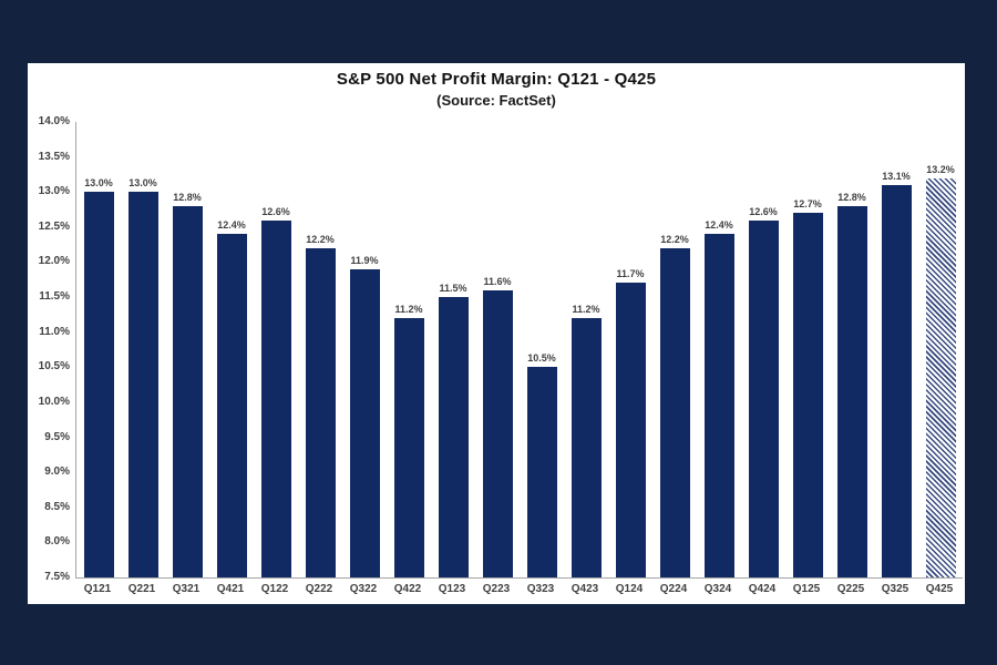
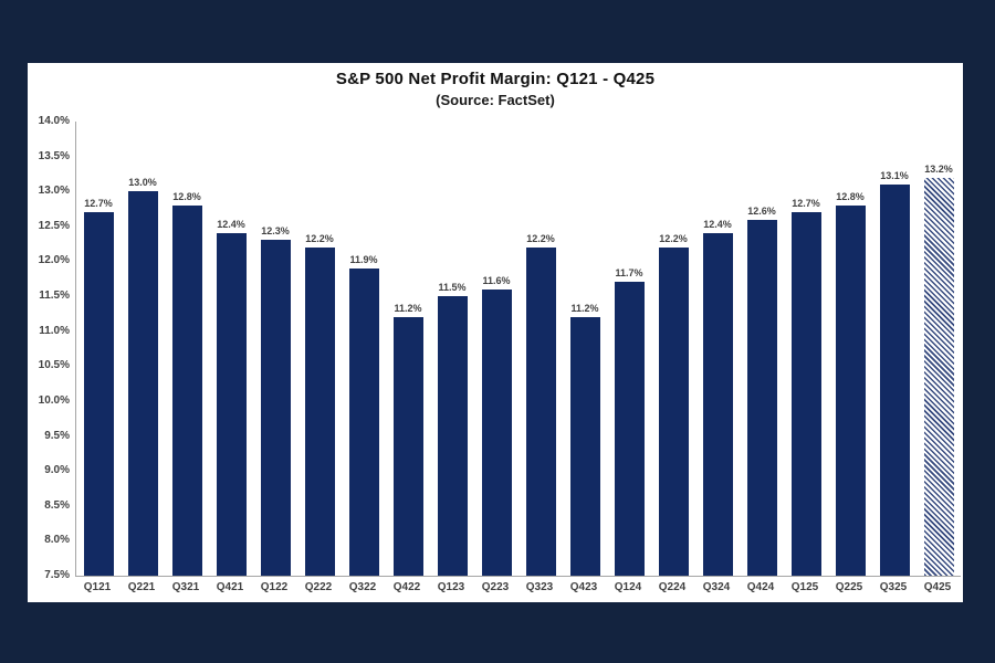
Q121: 13.0% -> 12.7%
Q122: 12.6% -> 12.3%
Q323: 10.5% -> 12.2%
